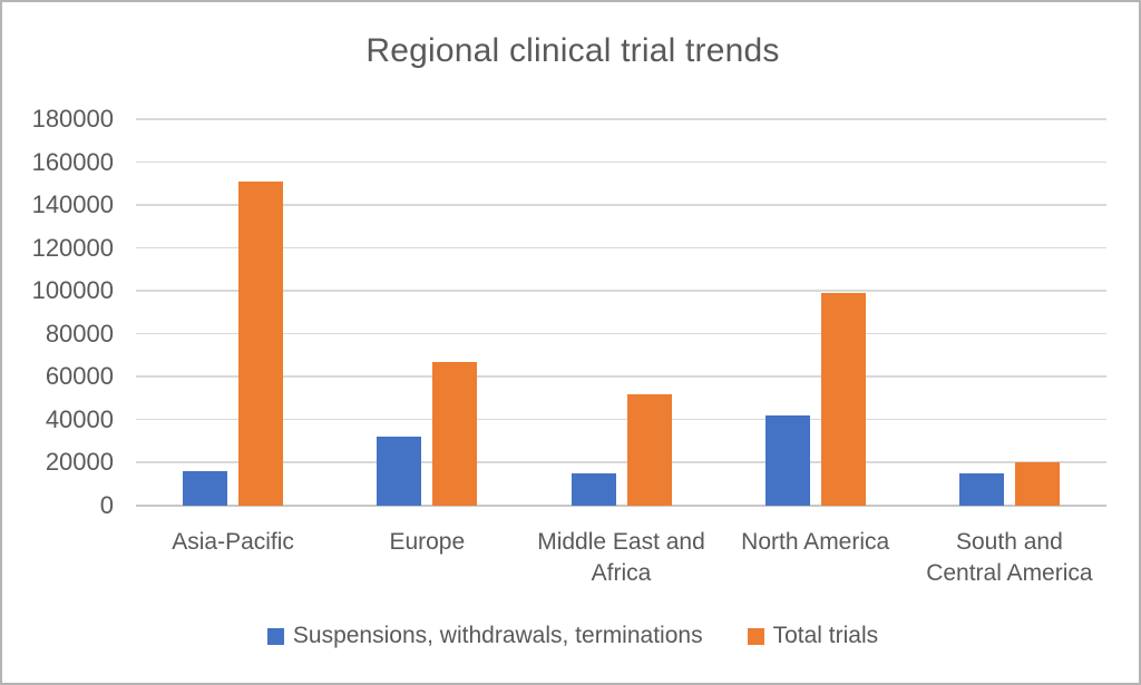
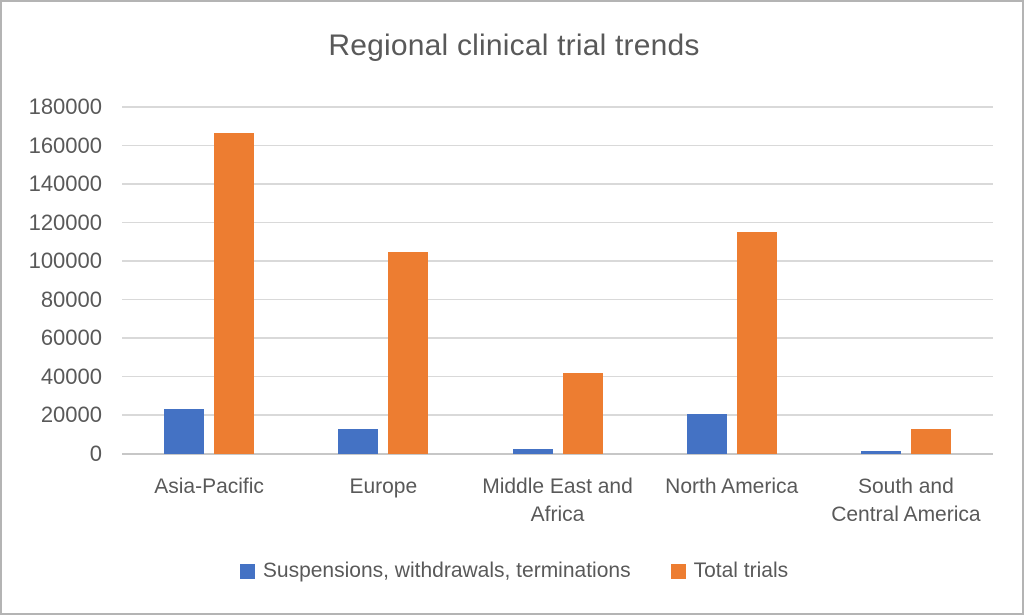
Suspensions, withdrawals, terminations/Asia-Pacific: 16000 -> 24000
Total trials/Asia-Pacific: 151000 -> 166000
Suspensions, withdrawals, terminations/Europe: 32000 -> 13000
Total trials/Europe: 67000 -> 105000
Suspensions, withdrawals, terminations/Middle East and Africa: 15000 -> 3000
Total trials/Middle East and Africa: 52000 -> 42000
Suspensions, withdrawals, terminations/North America: 42000 -> 20000
Total trials/North America: 99000 -> 115000
Suspensions, withdrawals, terminations/South and Central America: 15000 -> 2000
Total trials/South and Central America: 20000 -> 13000
